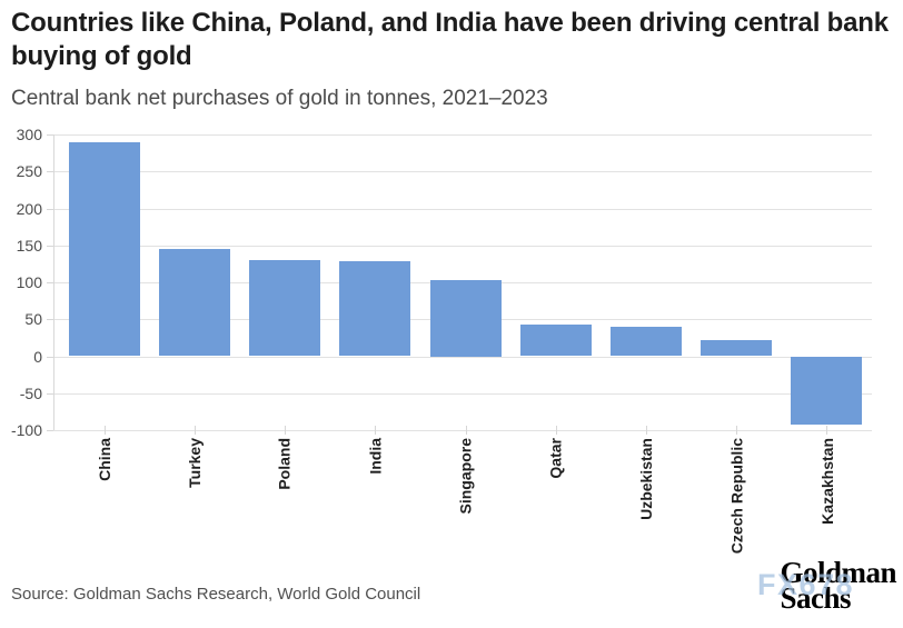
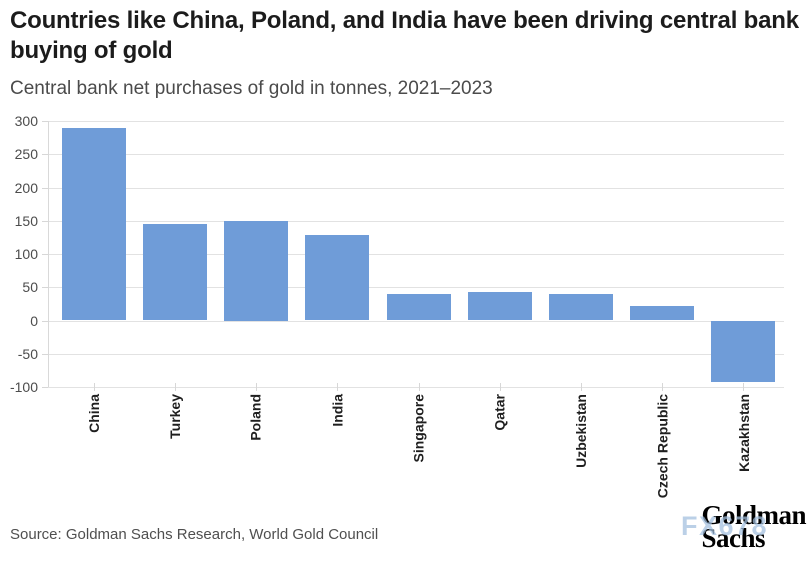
Poland: 130 -> 150
Singapore: 100 -> 40
